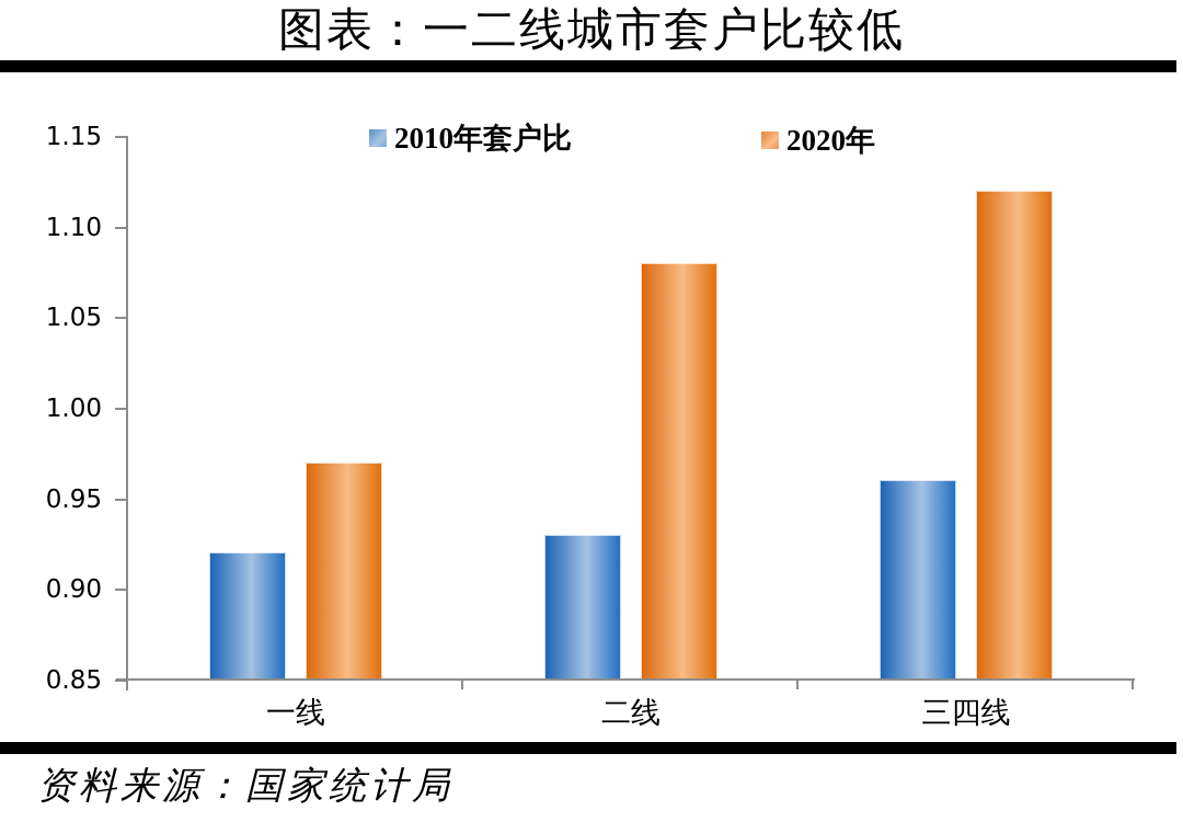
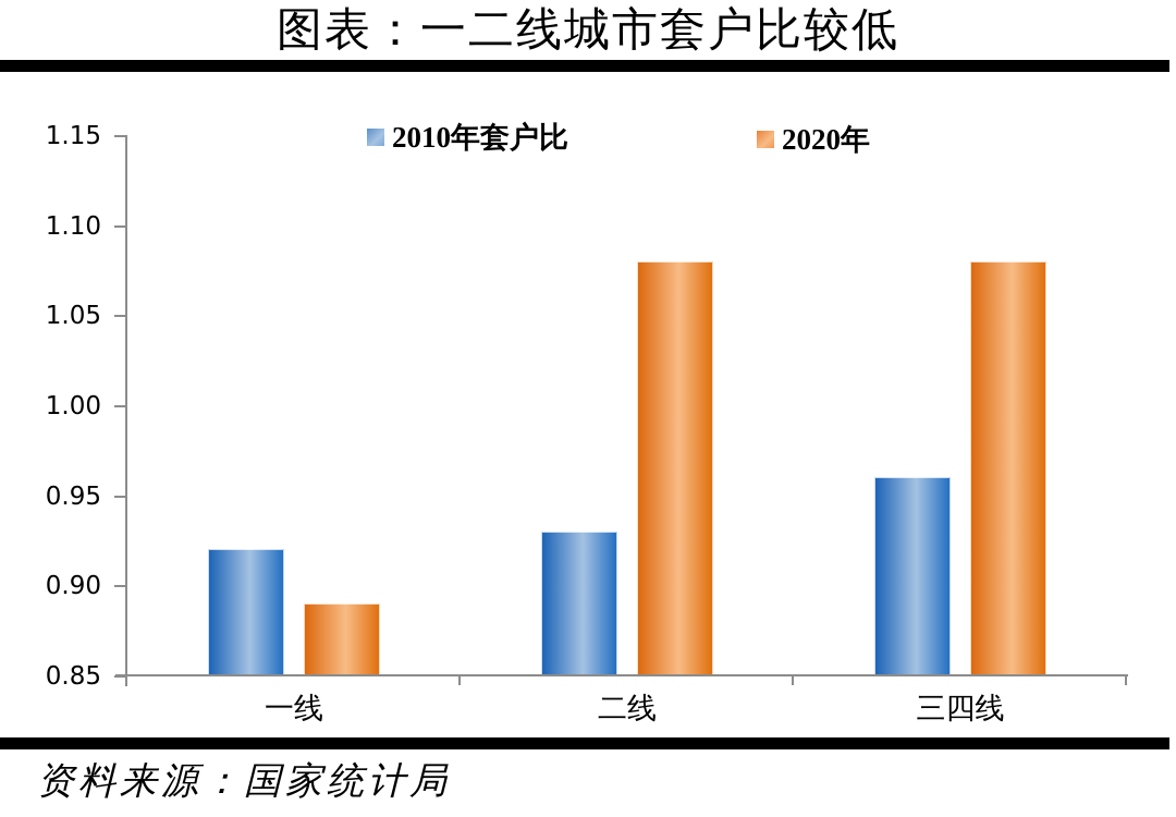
2020年/一线: 0.97 -> 0.89
2020年/三四线: 1.12 -> 1.08
